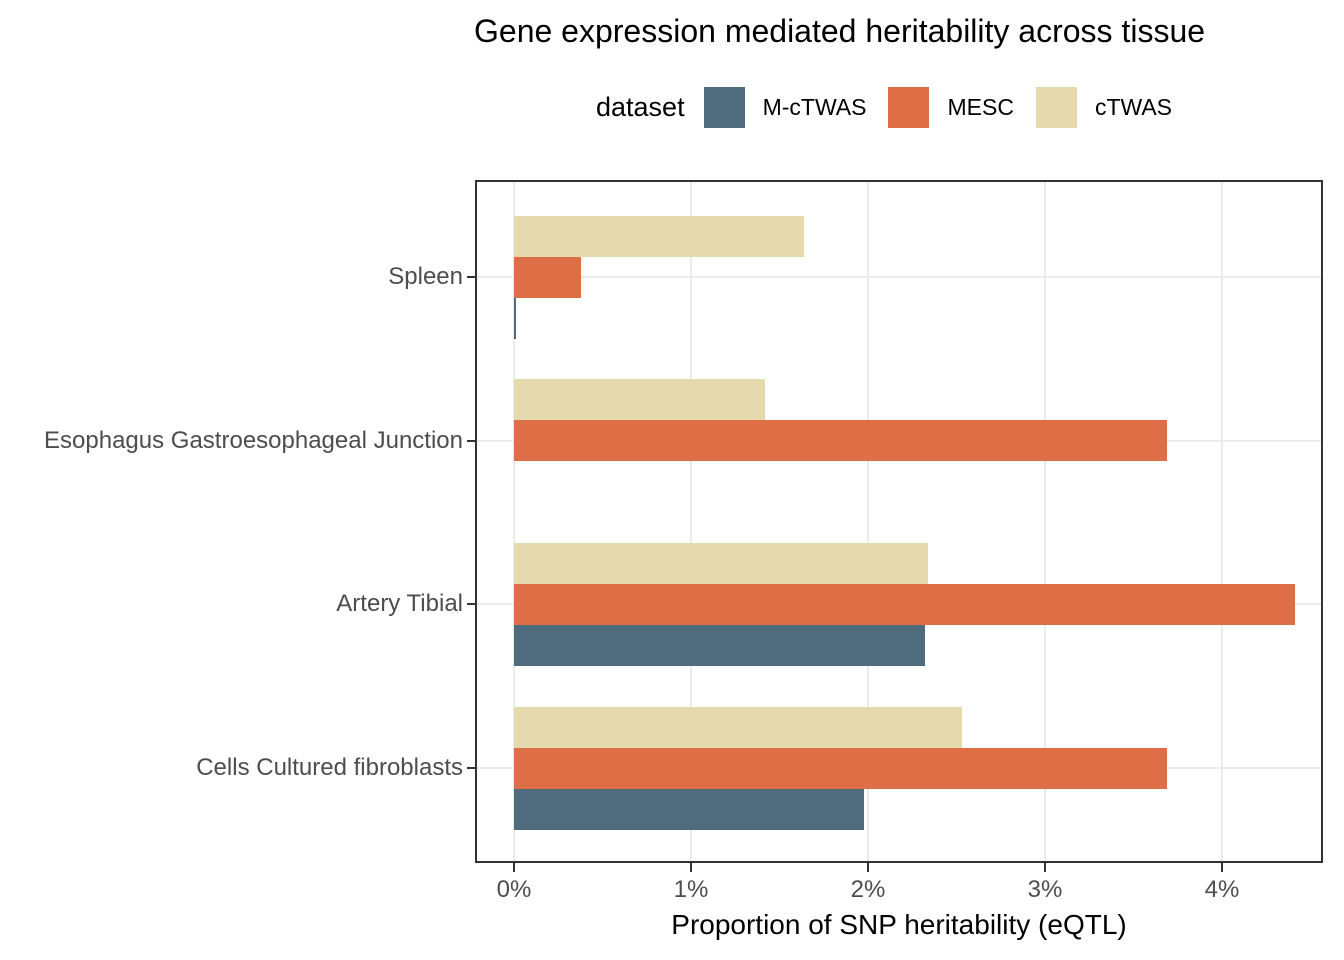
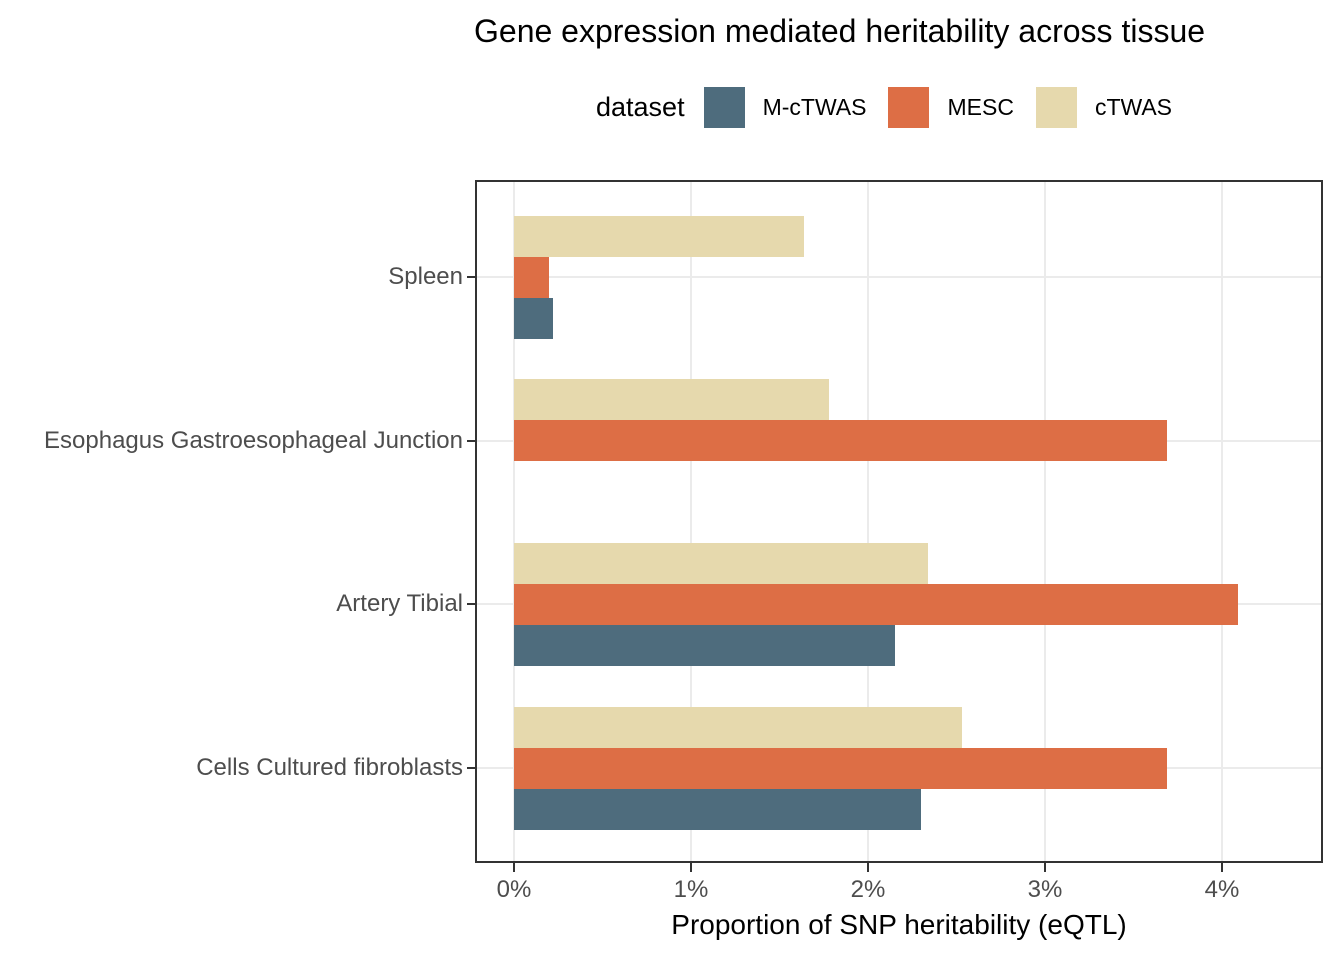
M-cTWAS/Spleen: 0.01% -> 0.22%
MESC/Spleen: 0.38% -> 0.20%
cTWAS/Esophagus Gastroesophageal Junction: 1.42% -> 1.78%
M-cTWAS/Artery Tibial: 2.32% -> 2.15%
MESC/Artery Tibial: 4.41% -> 4.09%
M-cTWAS/Cells Cultured fibroblasts: 1.98% -> 2.30%
